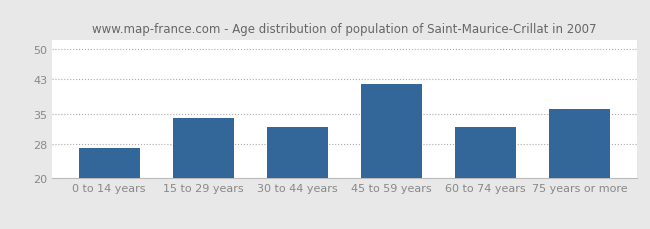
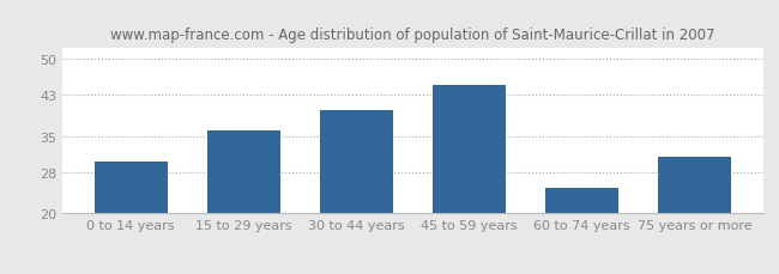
0 to 14 years: 27 -> 30
15 to 29 years: 34 -> 36
30 to 44 years: 32 -> 40
45 to 59 years: 42 -> 45
60 to 74 years: 32 -> 25
75 years or more: 36 -> 31
